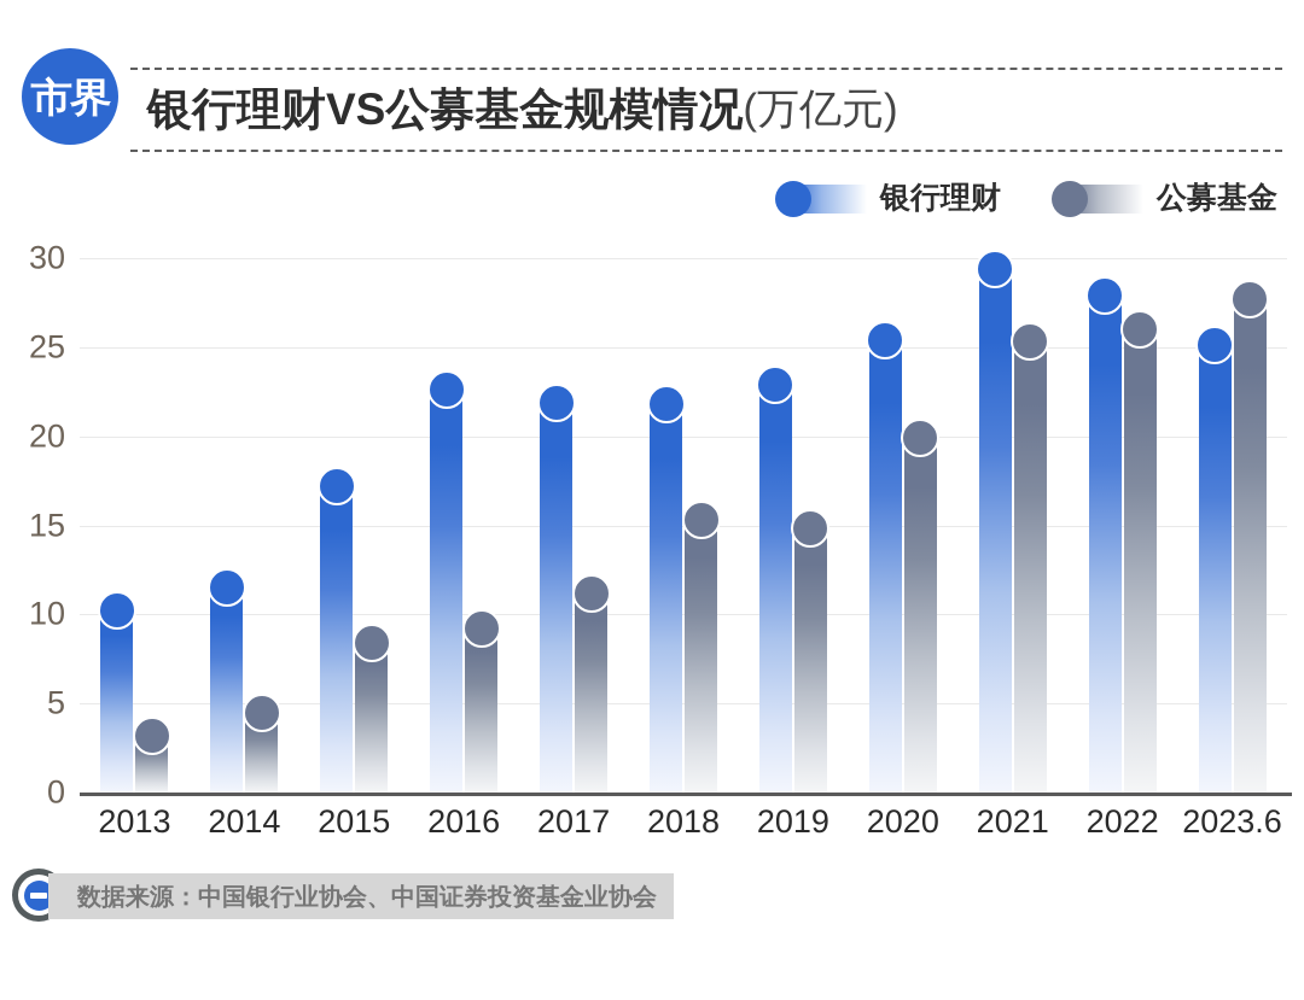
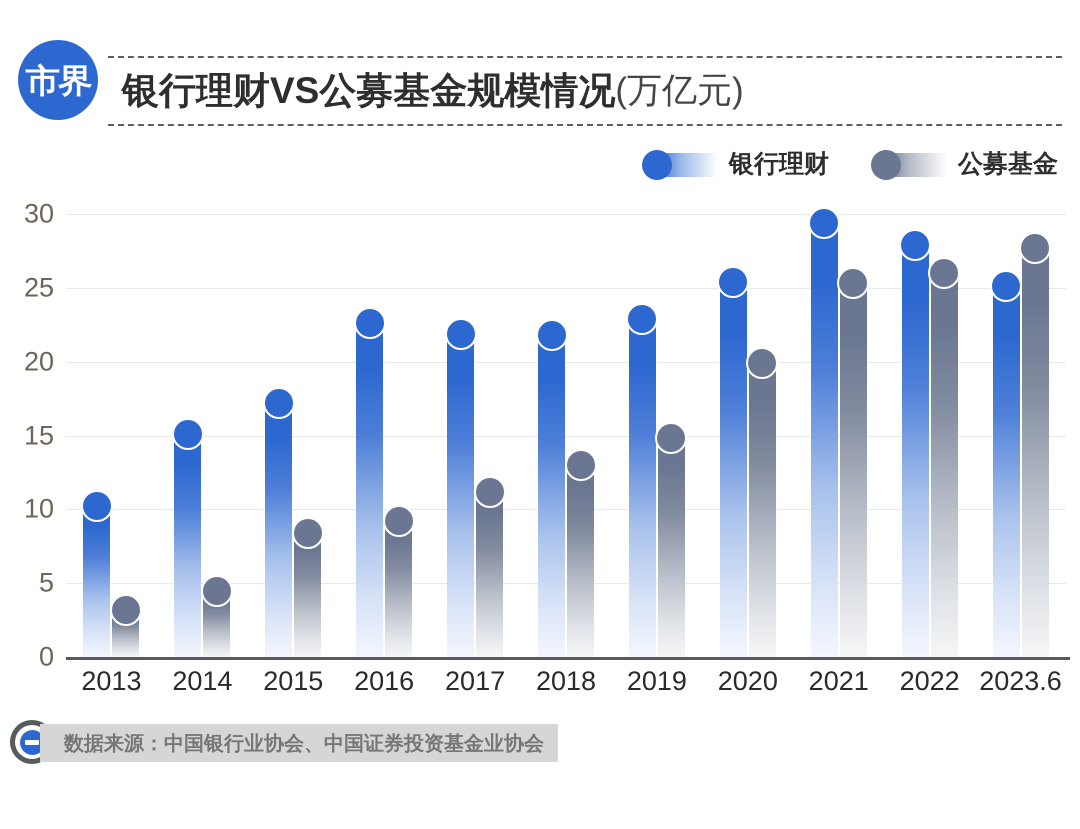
银行理财/2014: 11.5 -> 15.1
公募基金/2018: 15.3 -> 13.0
